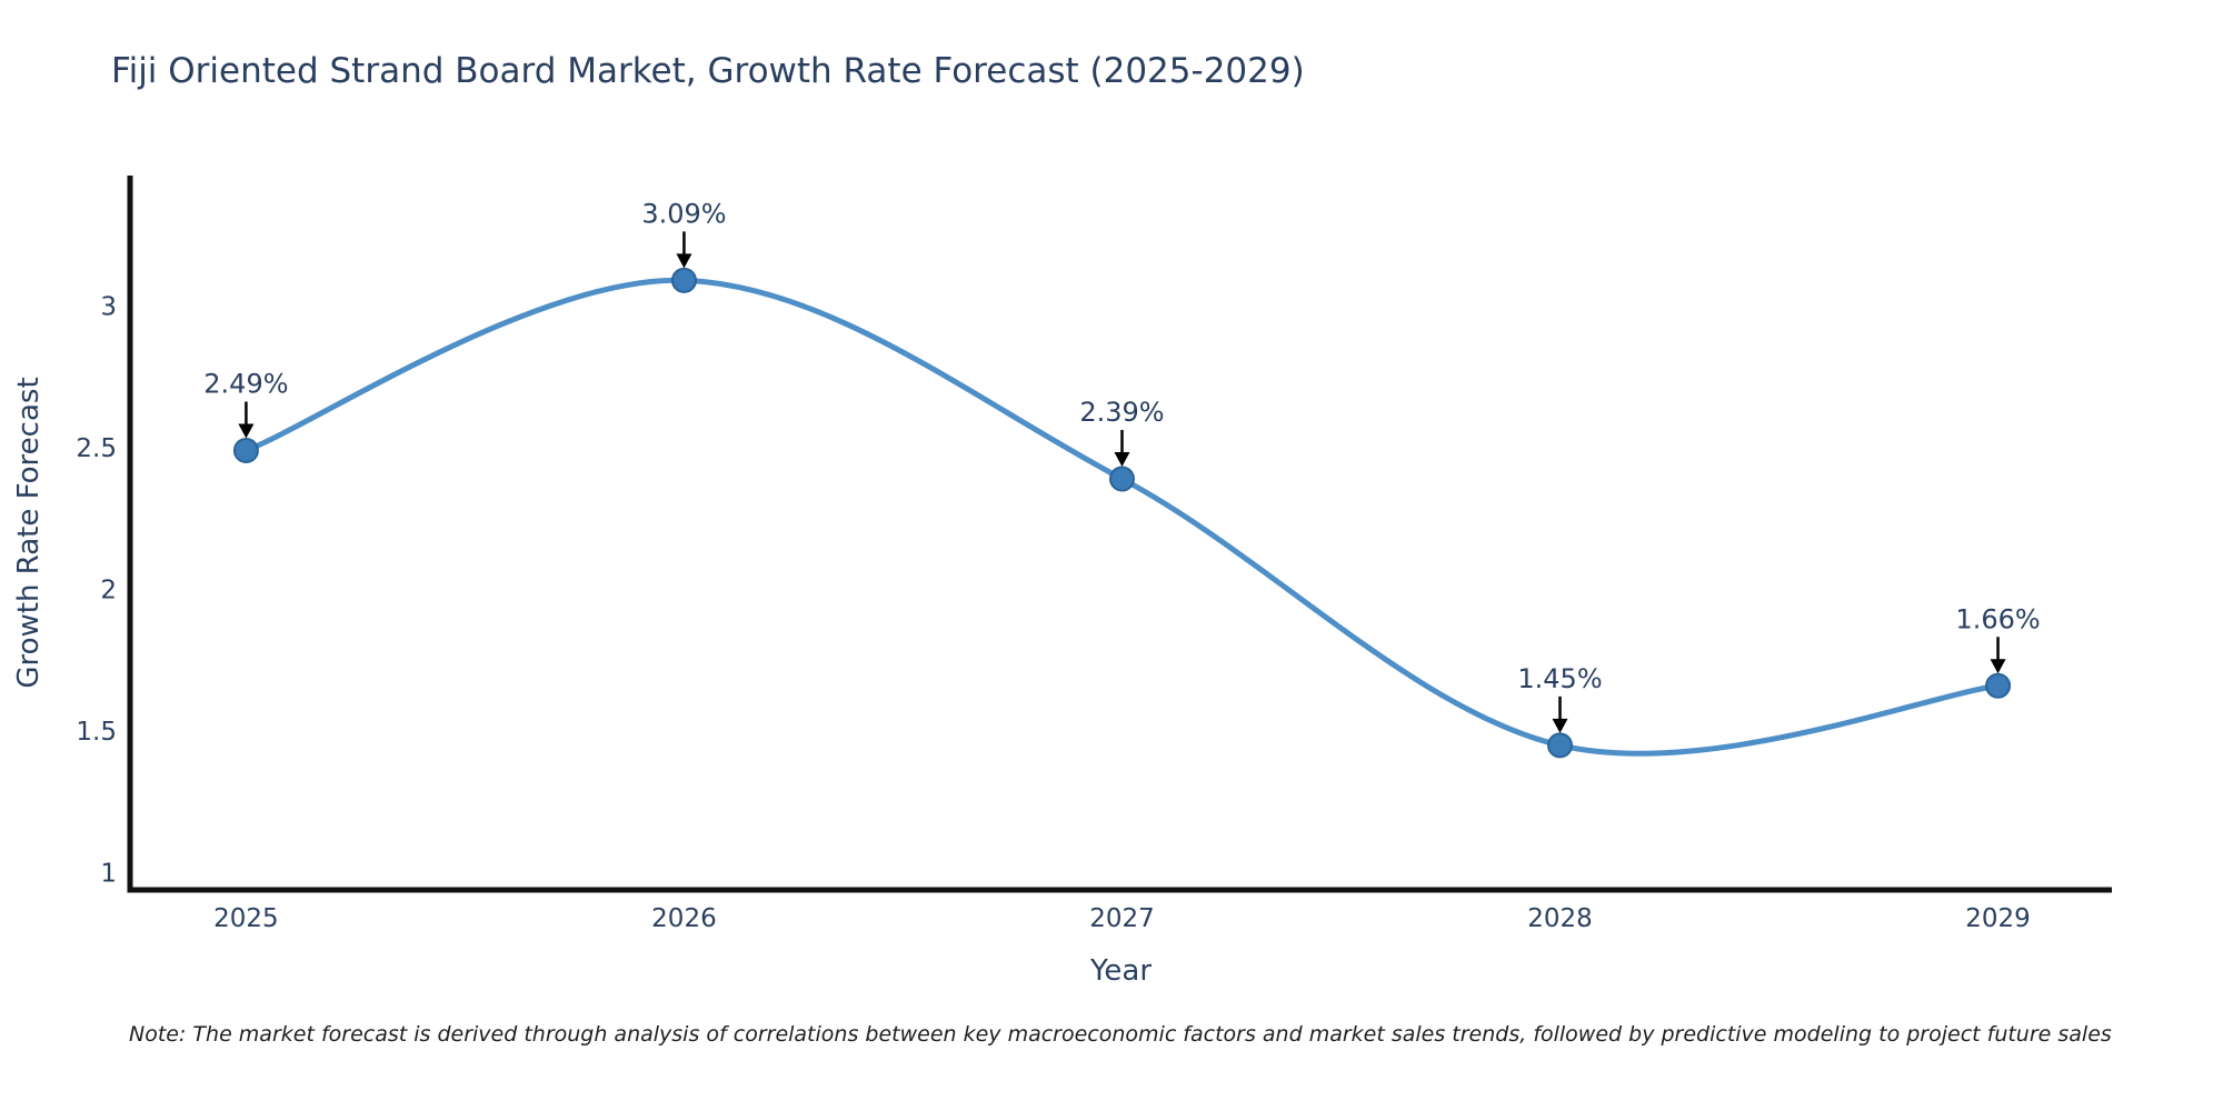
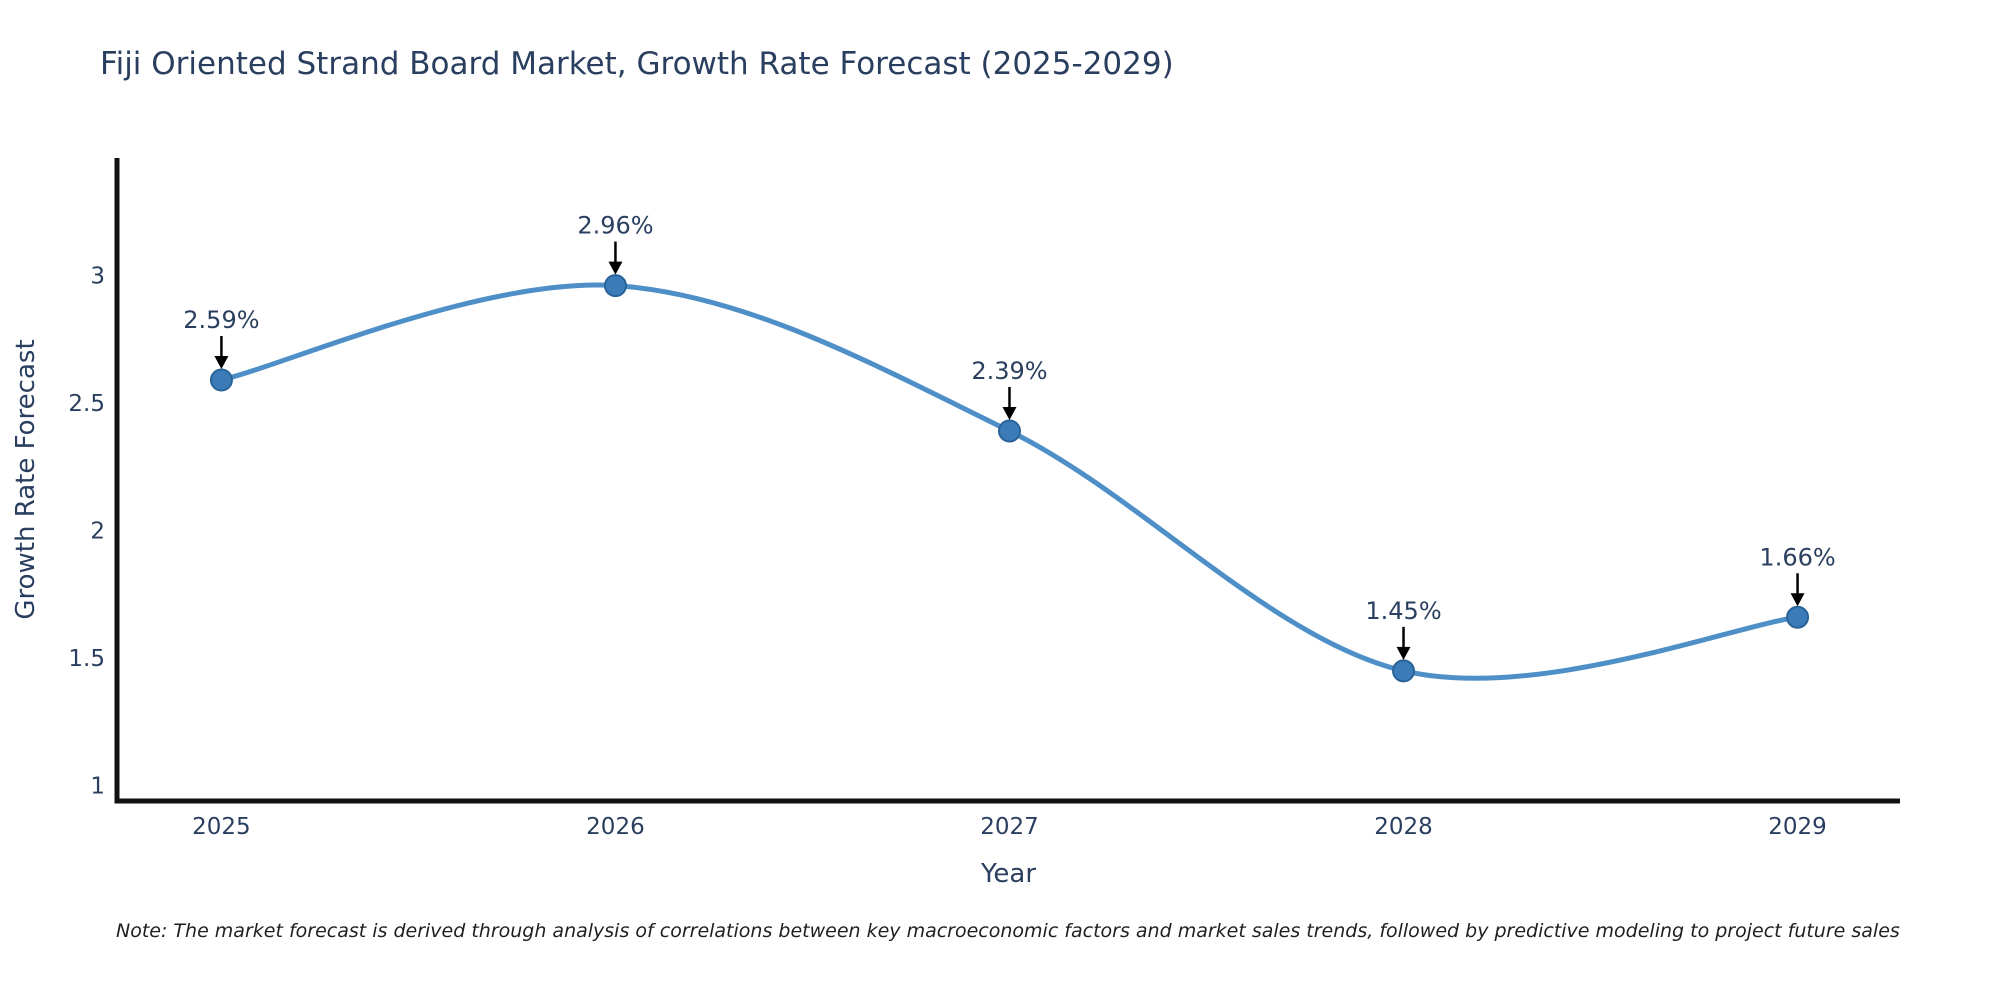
2025: 2.49% -> 2.59%
2026: 3.09% -> 2.96%
